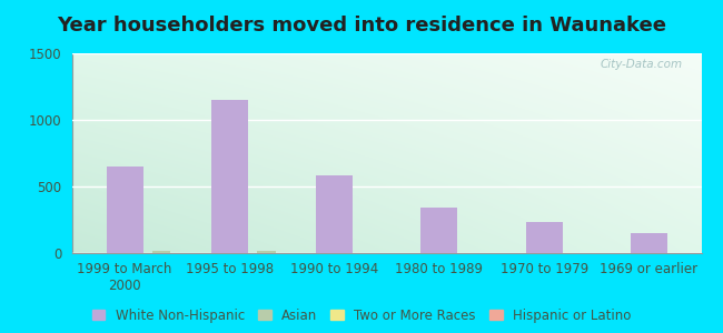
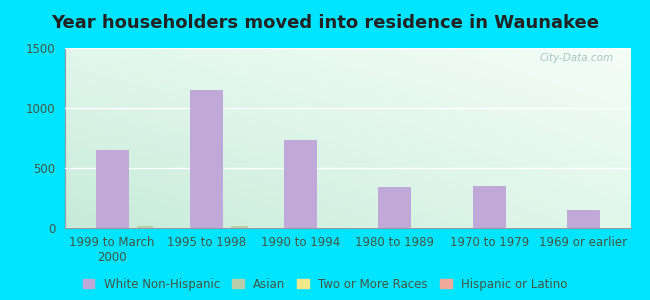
White Non-Hispanic/1990 to 1994: 580 -> 730
White Non-Hispanic/1970 to 1979: 230 -> 350
